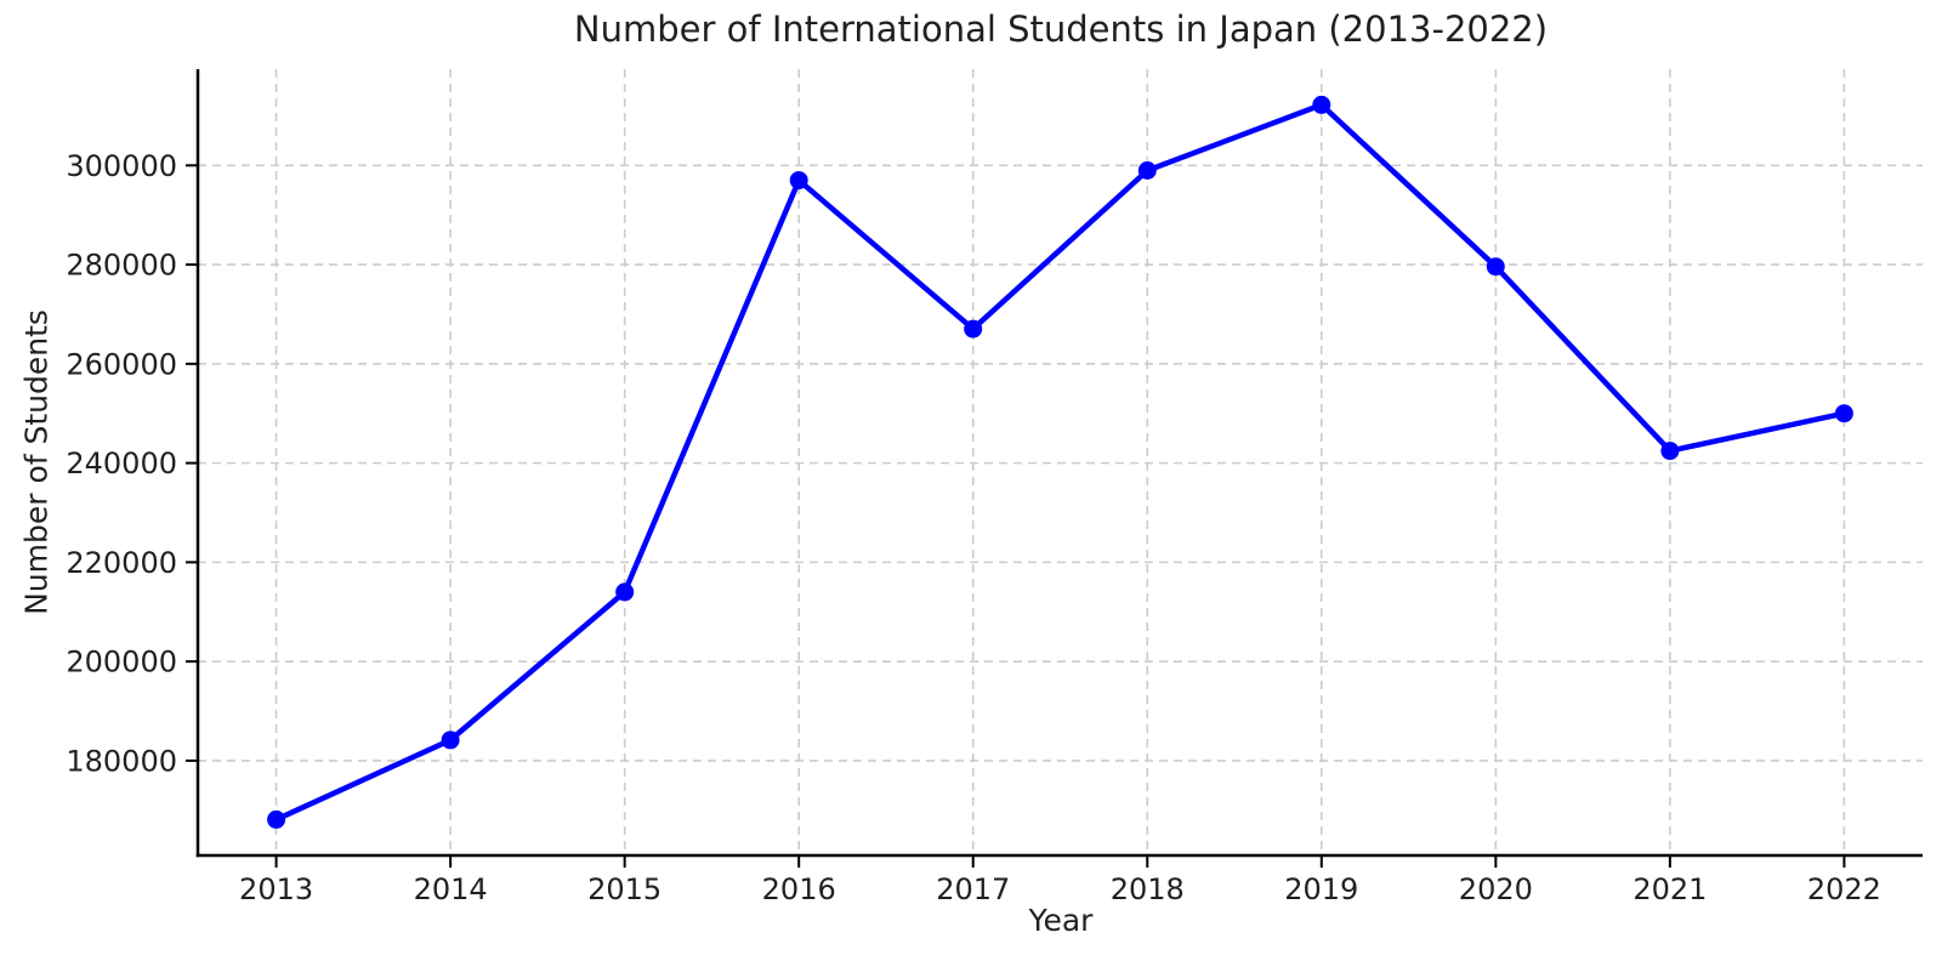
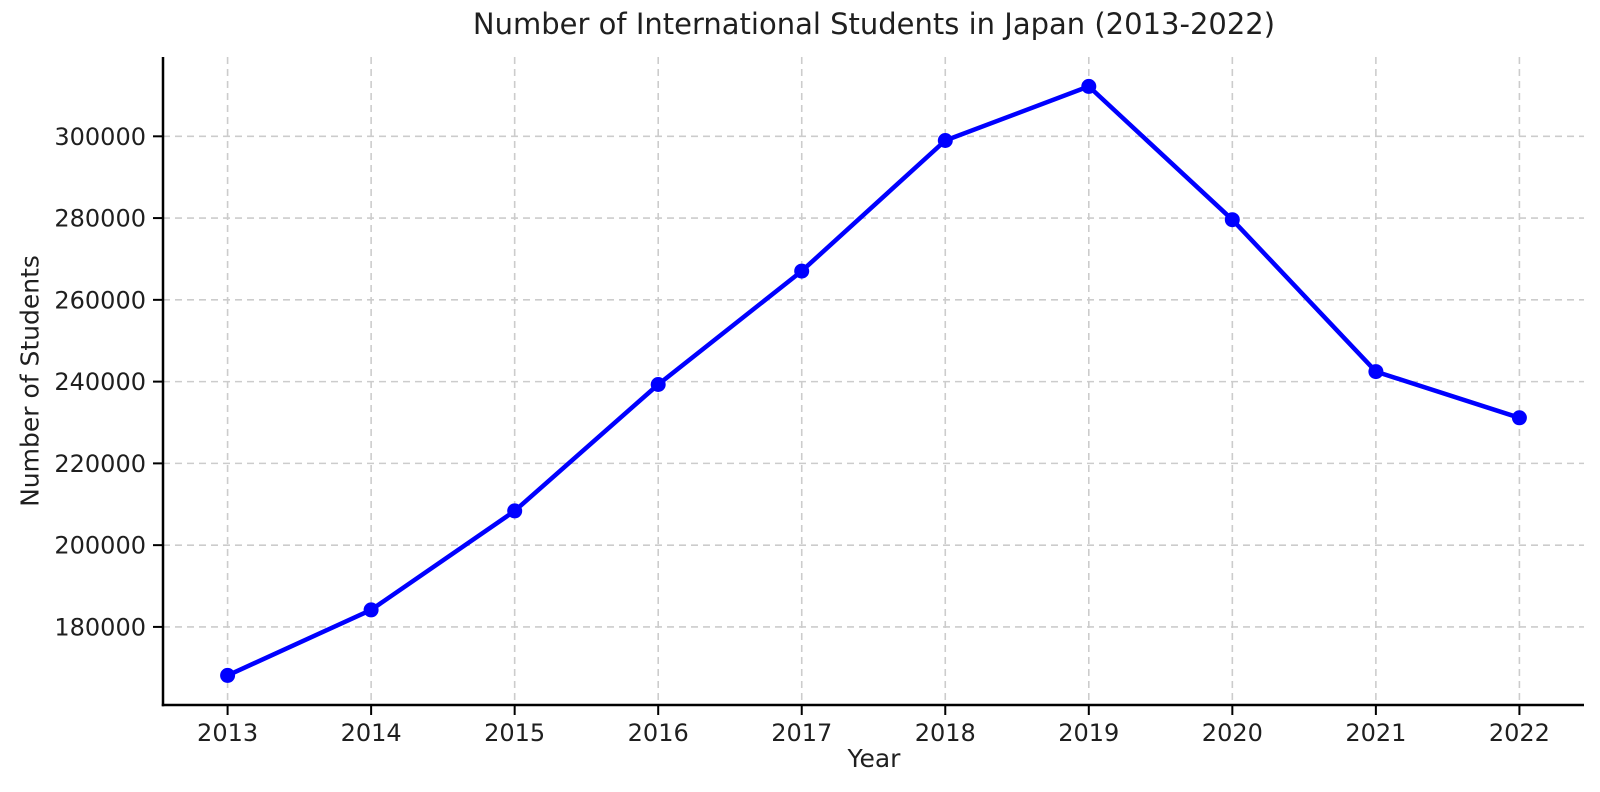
2015: 214000 -> 208000
2016: 297000 -> 239000
2022: 250000 -> 231000
